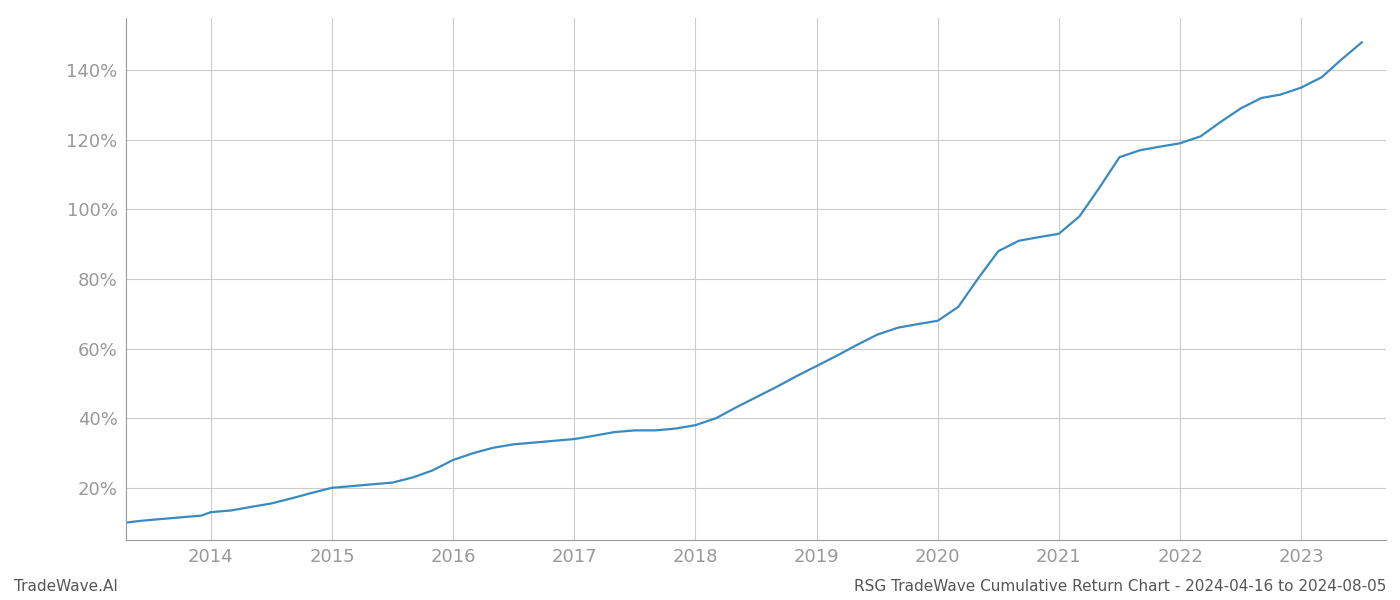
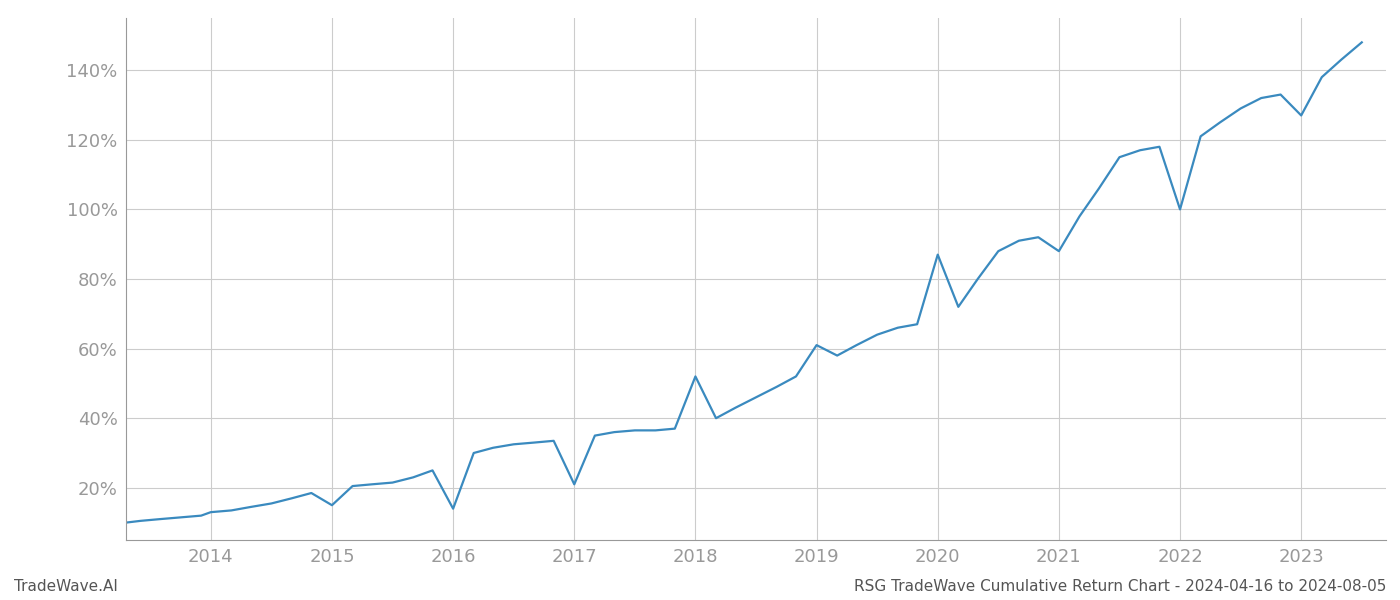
2015: 20.0% -> 15.0%
2016: 28.0% -> 14.0%
2017: 34.0% -> 21.0%
2018: 38.0% -> 52.0%
2019: 55.0% -> 61.0%
2020: 68.0% -> 87.0%
2021: 93.0% -> 88.0%
2022: 119.0% -> 100.0%
2023: 135.0% -> 127.0%
